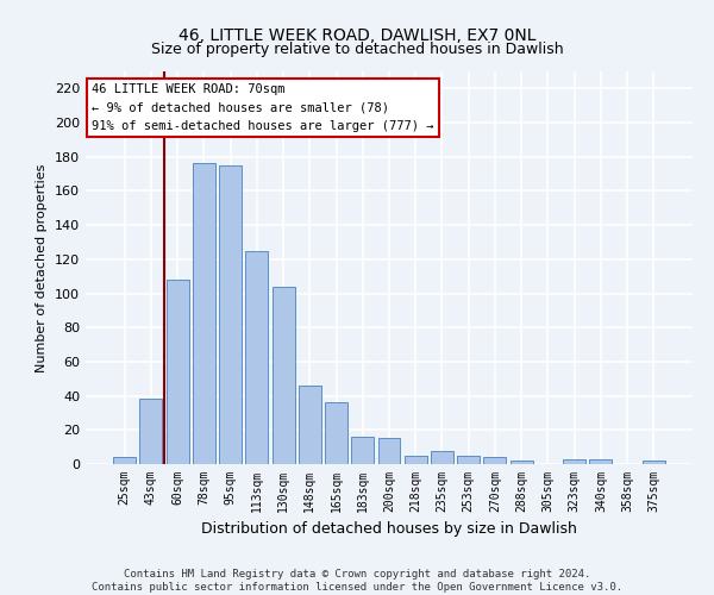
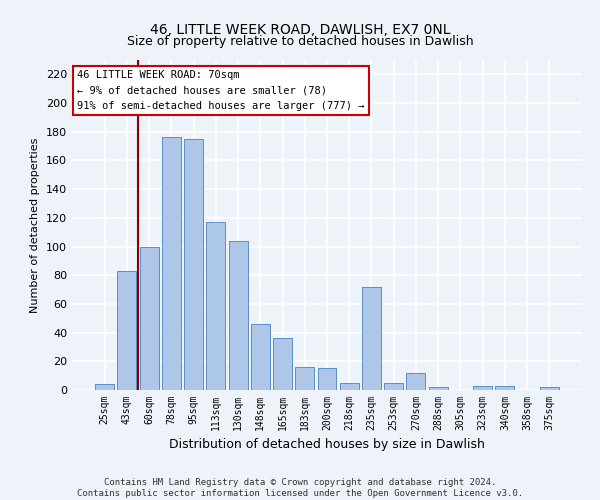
43sqm: 38 -> 83
60sqm: 108 -> 100
113sqm: 125 -> 117
235sqm: 8 -> 72
270sqm: 4 -> 12
